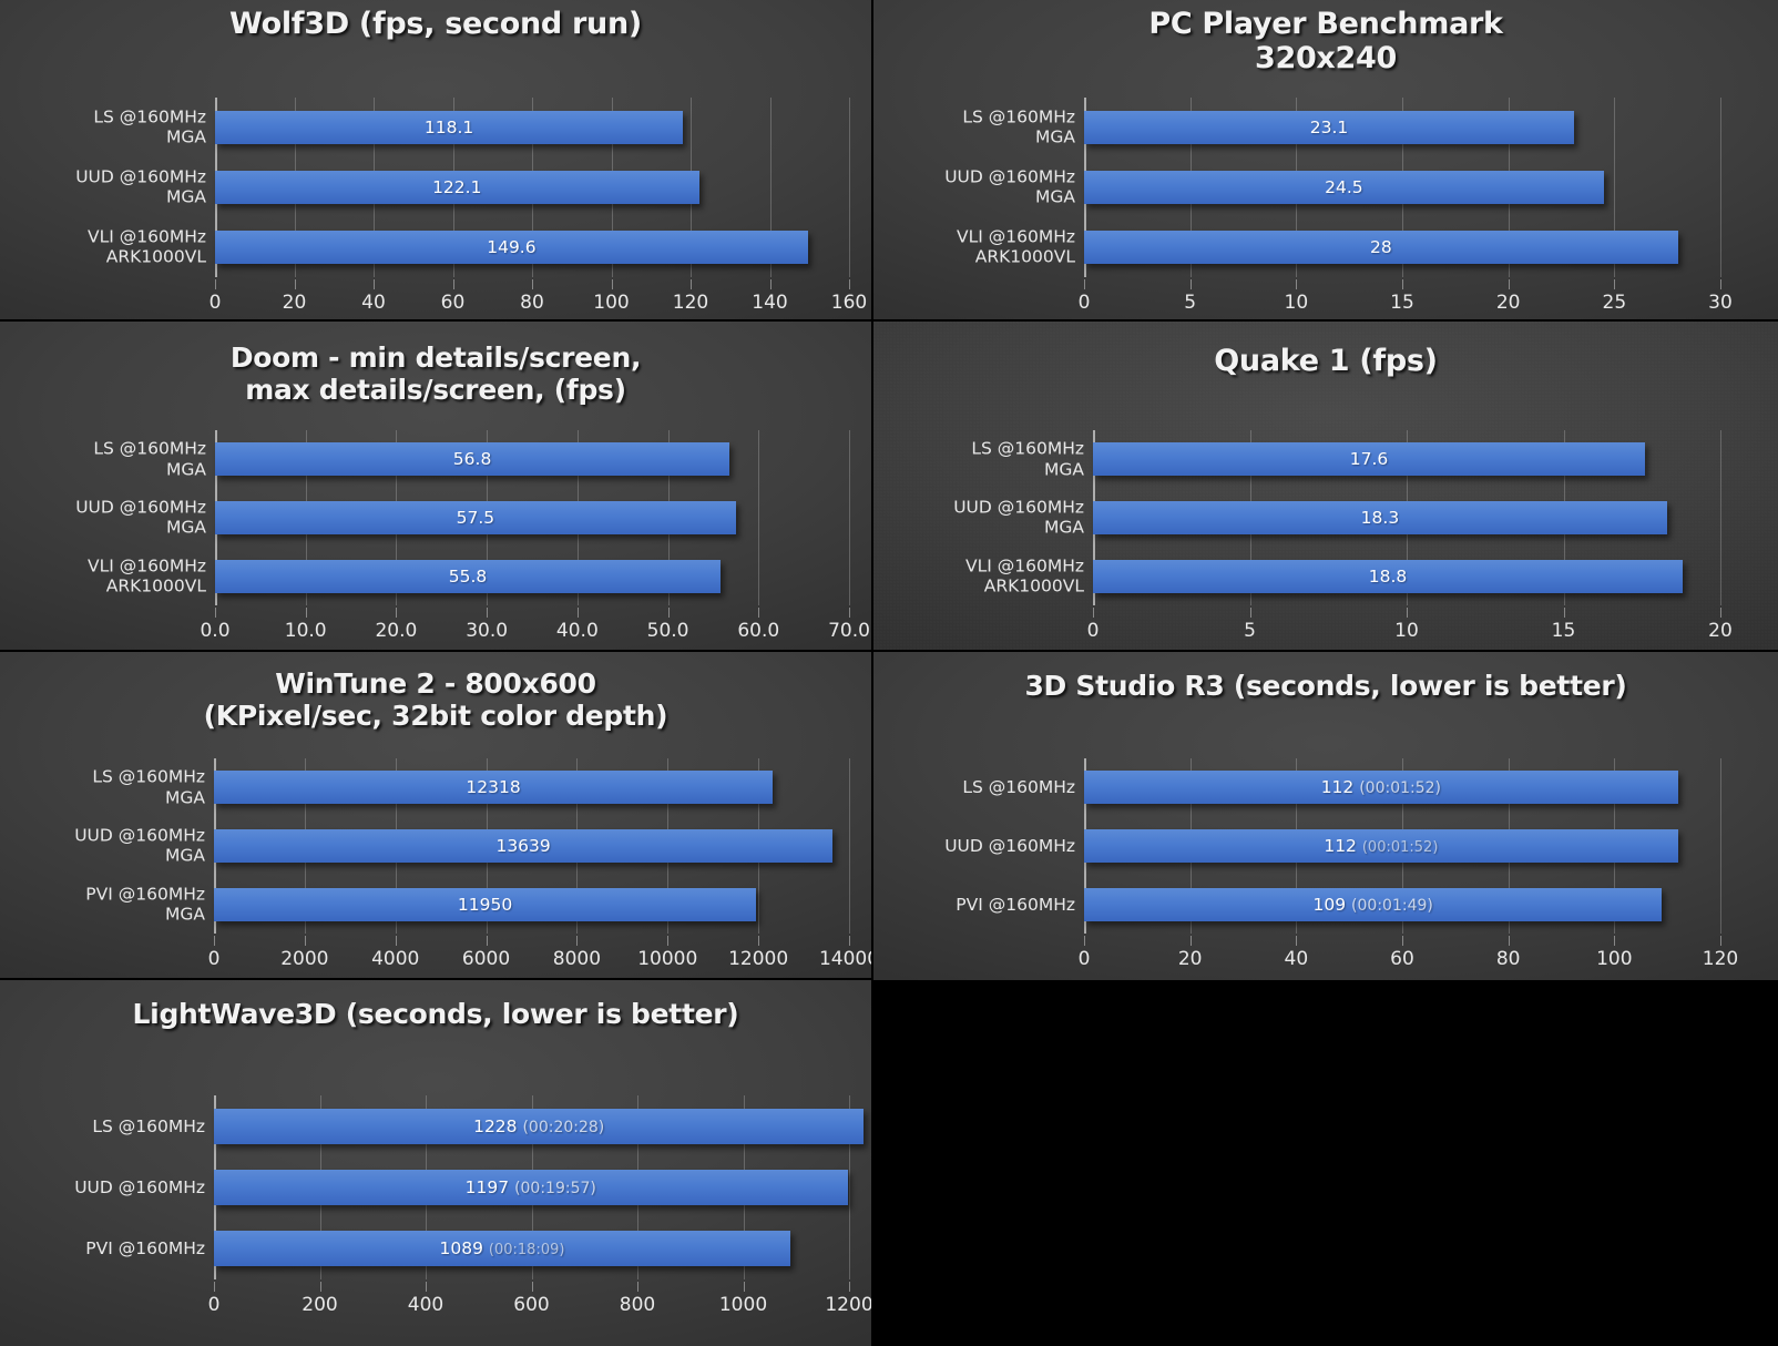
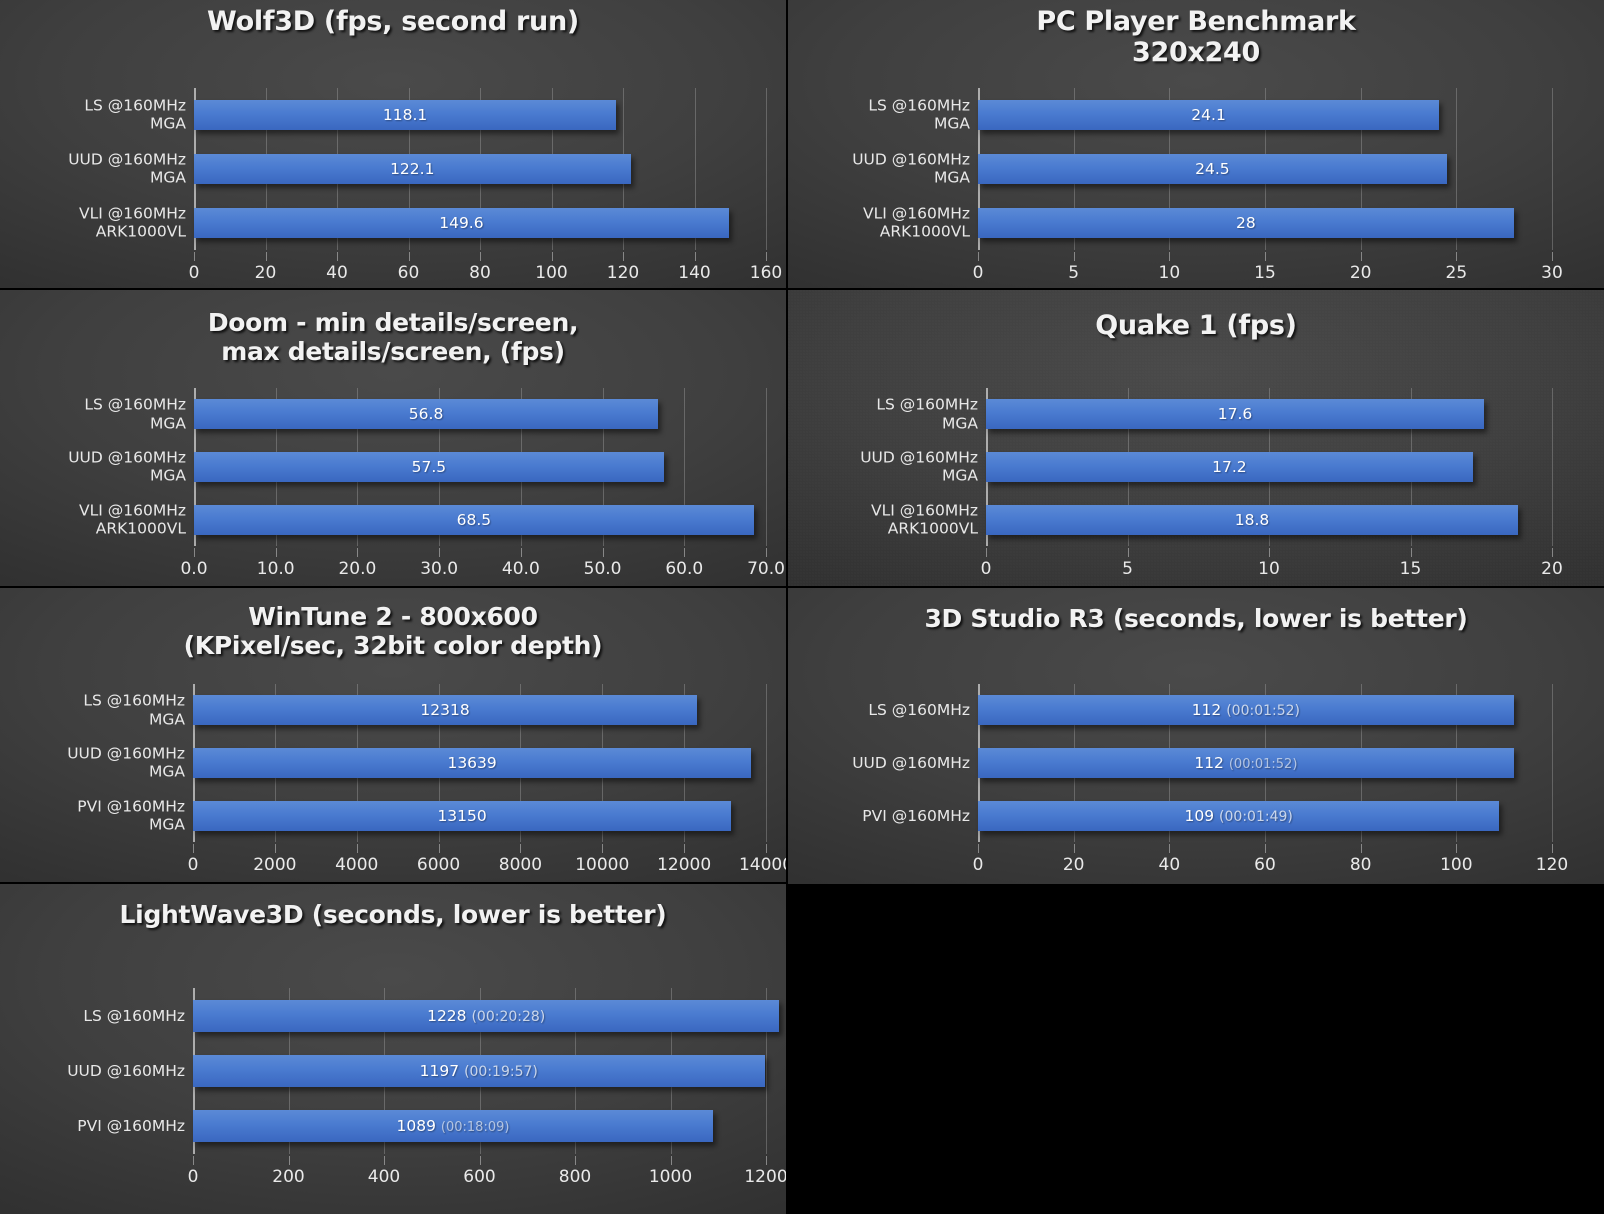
PC Player Benchmark 320x240/LS @160MHz MGA: 23.1 -> 24.1
Doom - min details/screen, max details/screen, (fps)/VLI @160MHz ARK1000VL: 55.8 -> 68.5
Quake 1 (fps)/UUD @160MHz MGA: 18.3 -> 17.2
WinTune 2 - 800x600 (KPixel/sec, 32bit color depth)/PVI @160MHz MGA: 11950 -> 13150
